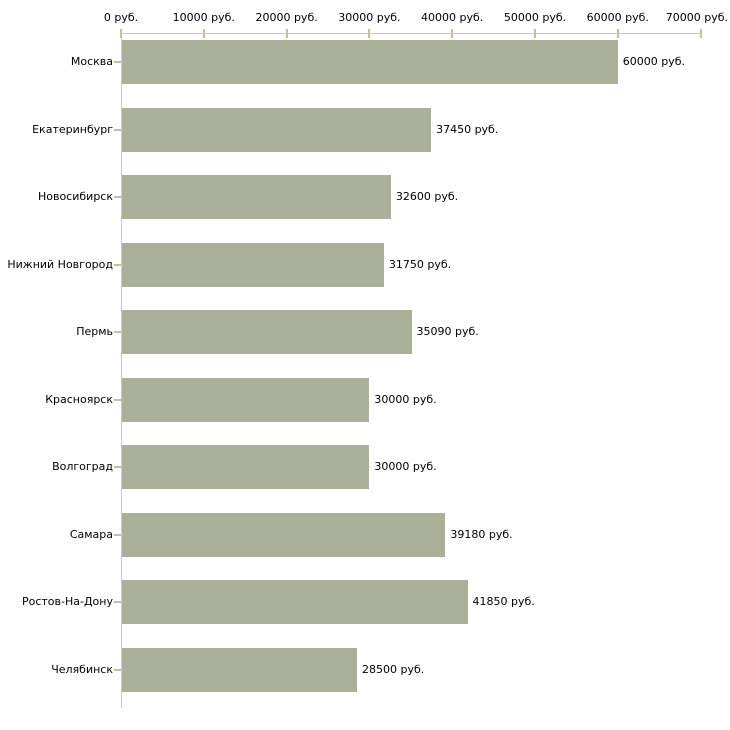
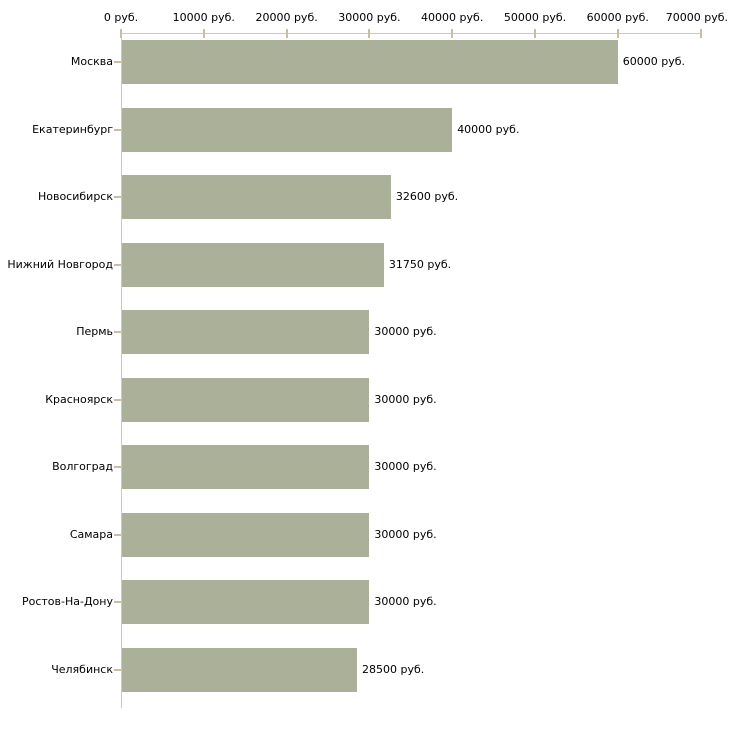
Екатеринбург: 37450 -> 40000
Пермь: 35090 -> 30000
Самара: 39180 -> 30000
Ростов-На-Дону: 41850 -> 30000
